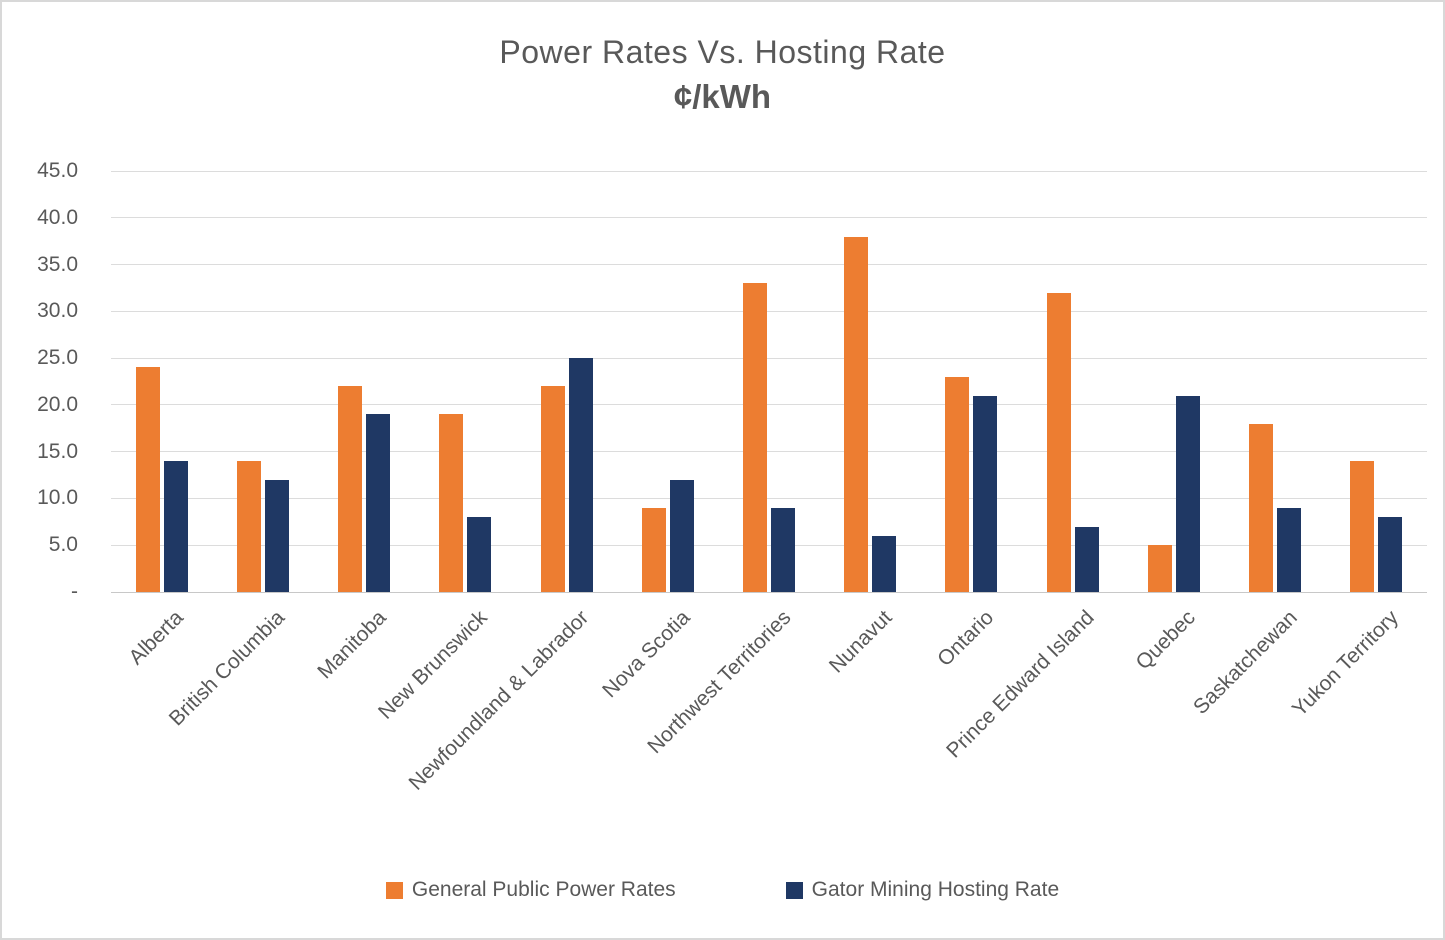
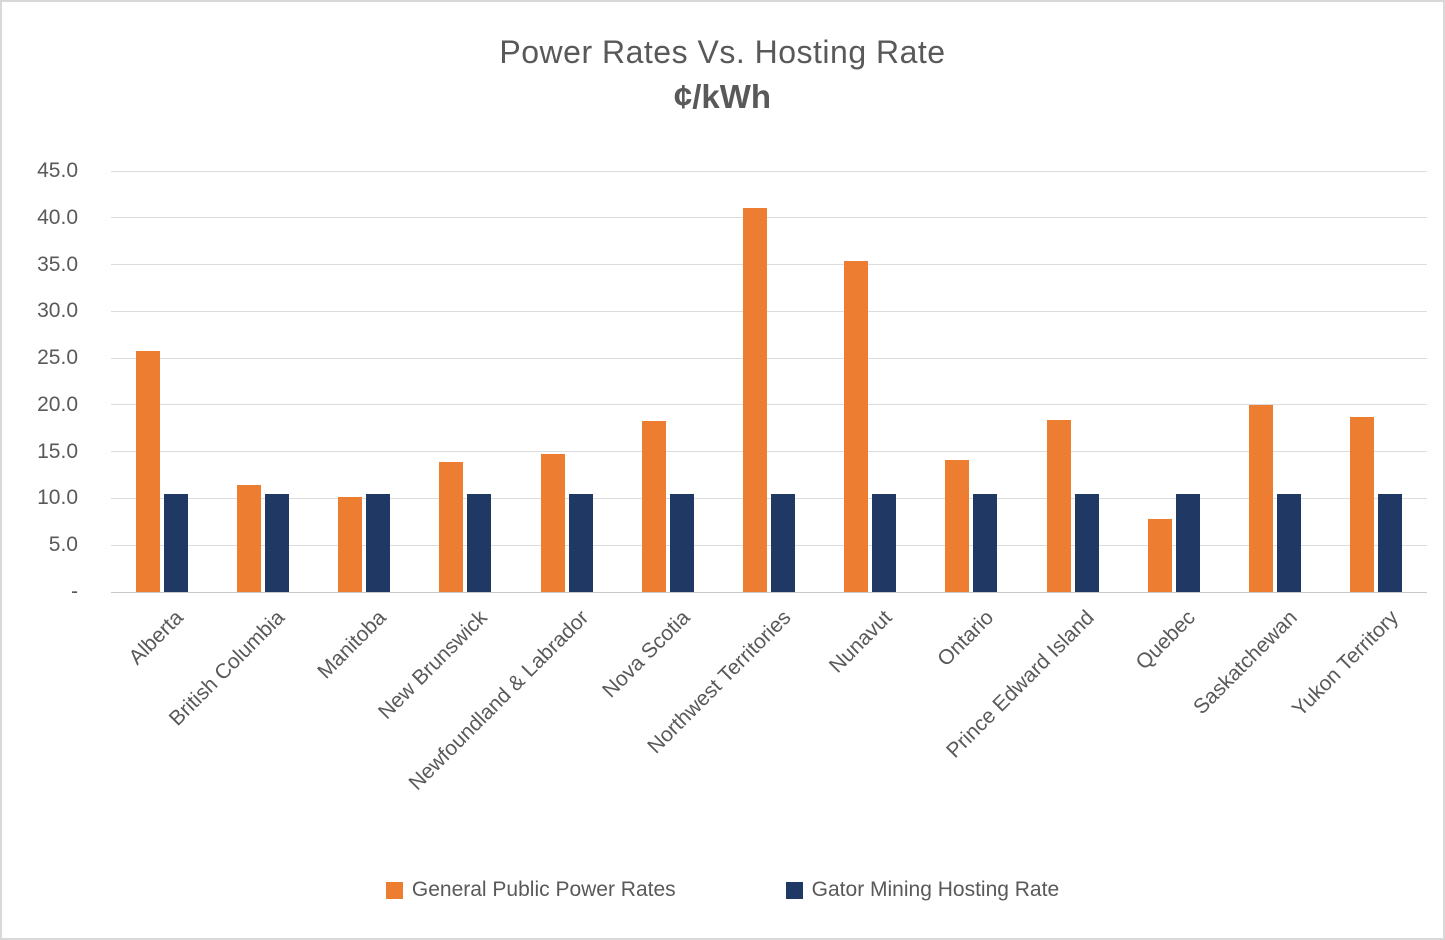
General Public Power Rates/Alberta: 24 -> 26
Gator Mining Hosting Rate/Alberta: 14 -> 10
General Public Power Rates/British Columbia: 14 -> 11
Gator Mining Hosting Rate/British Columbia: 12 -> 10
General Public Power Rates/Manitoba: 22 -> 10
Gator Mining Hosting Rate/Manitoba: 19 -> 10
General Public Power Rates/New Brunswick: 19 -> 14
Gator Mining Hosting Rate/New Brunswick: 8 -> 10
General Public Power Rates/Newfoundland & Labrador: 22 -> 15
Gator Mining Hosting Rate/Newfoundland & Labrador: 25 -> 10
General Public Power Rates/Nova Scotia: 9 -> 18
Gator Mining Hosting Rate/Nova Scotia: 12 -> 10
General Public Power Rates/Northwest Territories: 33 -> 41
Gator Mining Hosting Rate/Northwest Territories: 9 -> 10
General Public Power Rates/Nunavut: 38 -> 35
Gator Mining Hosting Rate/Nunavut: 6 -> 10
General Public Power Rates/Ontario: 23 -> 14
Gator Mining Hosting Rate/Ontario: 21 -> 10
General Public Power Rates/Prince Edward Island: 32 -> 18
Gator Mining Hosting Rate/Prince Edward Island: 7 -> 10
General Public Power Rates/Quebec: 5 -> 8
Gator Mining Hosting Rate/Quebec: 21 -> 10
General Public Power Rates/Saskatchewan: 18 -> 20
Gator Mining Hosting Rate/Saskatchewan: 9 -> 10
General Public Power Rates/Yukon Territory: 14 -> 19
Gator Mining Hosting Rate/Yukon Territory: 8 -> 10
